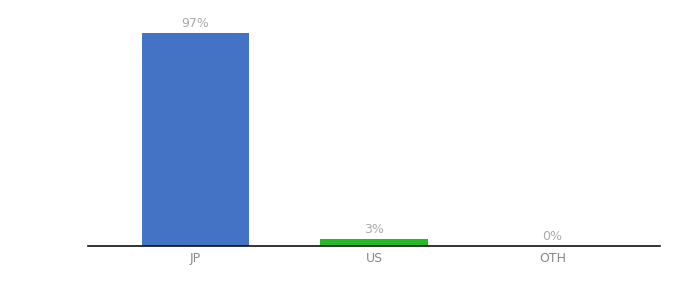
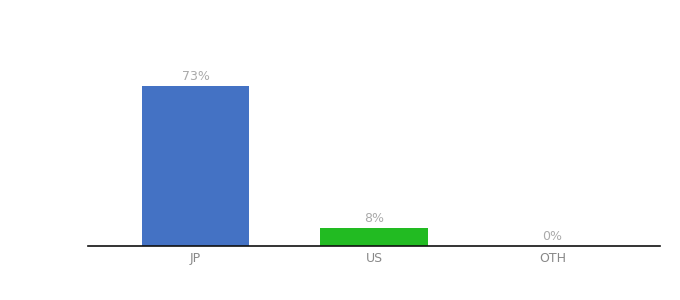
JP: 97% -> 73%
US: 3% -> 8%
